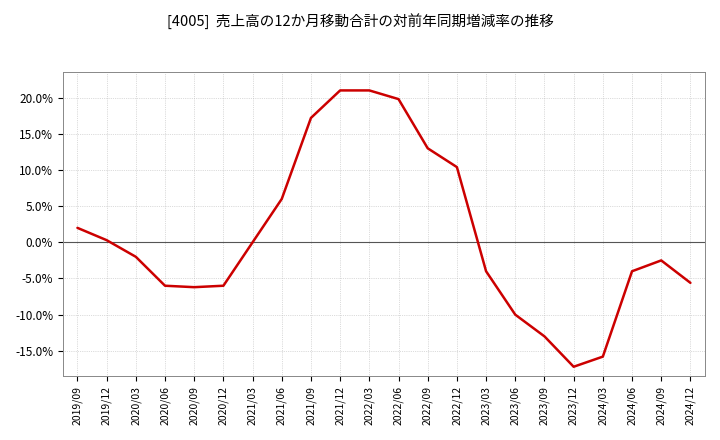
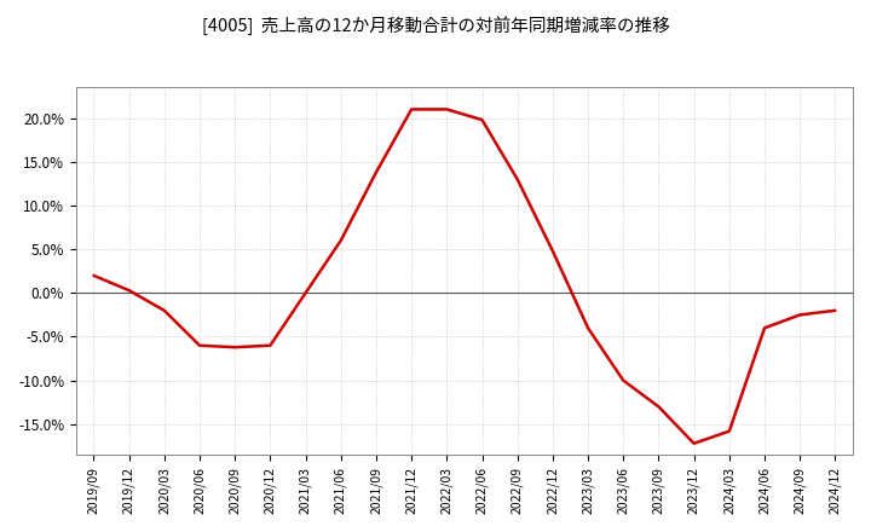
2021/09: 17.2% -> 13.8%
2022/12: 10.4% -> 4.8%
2024/12: -5.6% -> -2.0%
